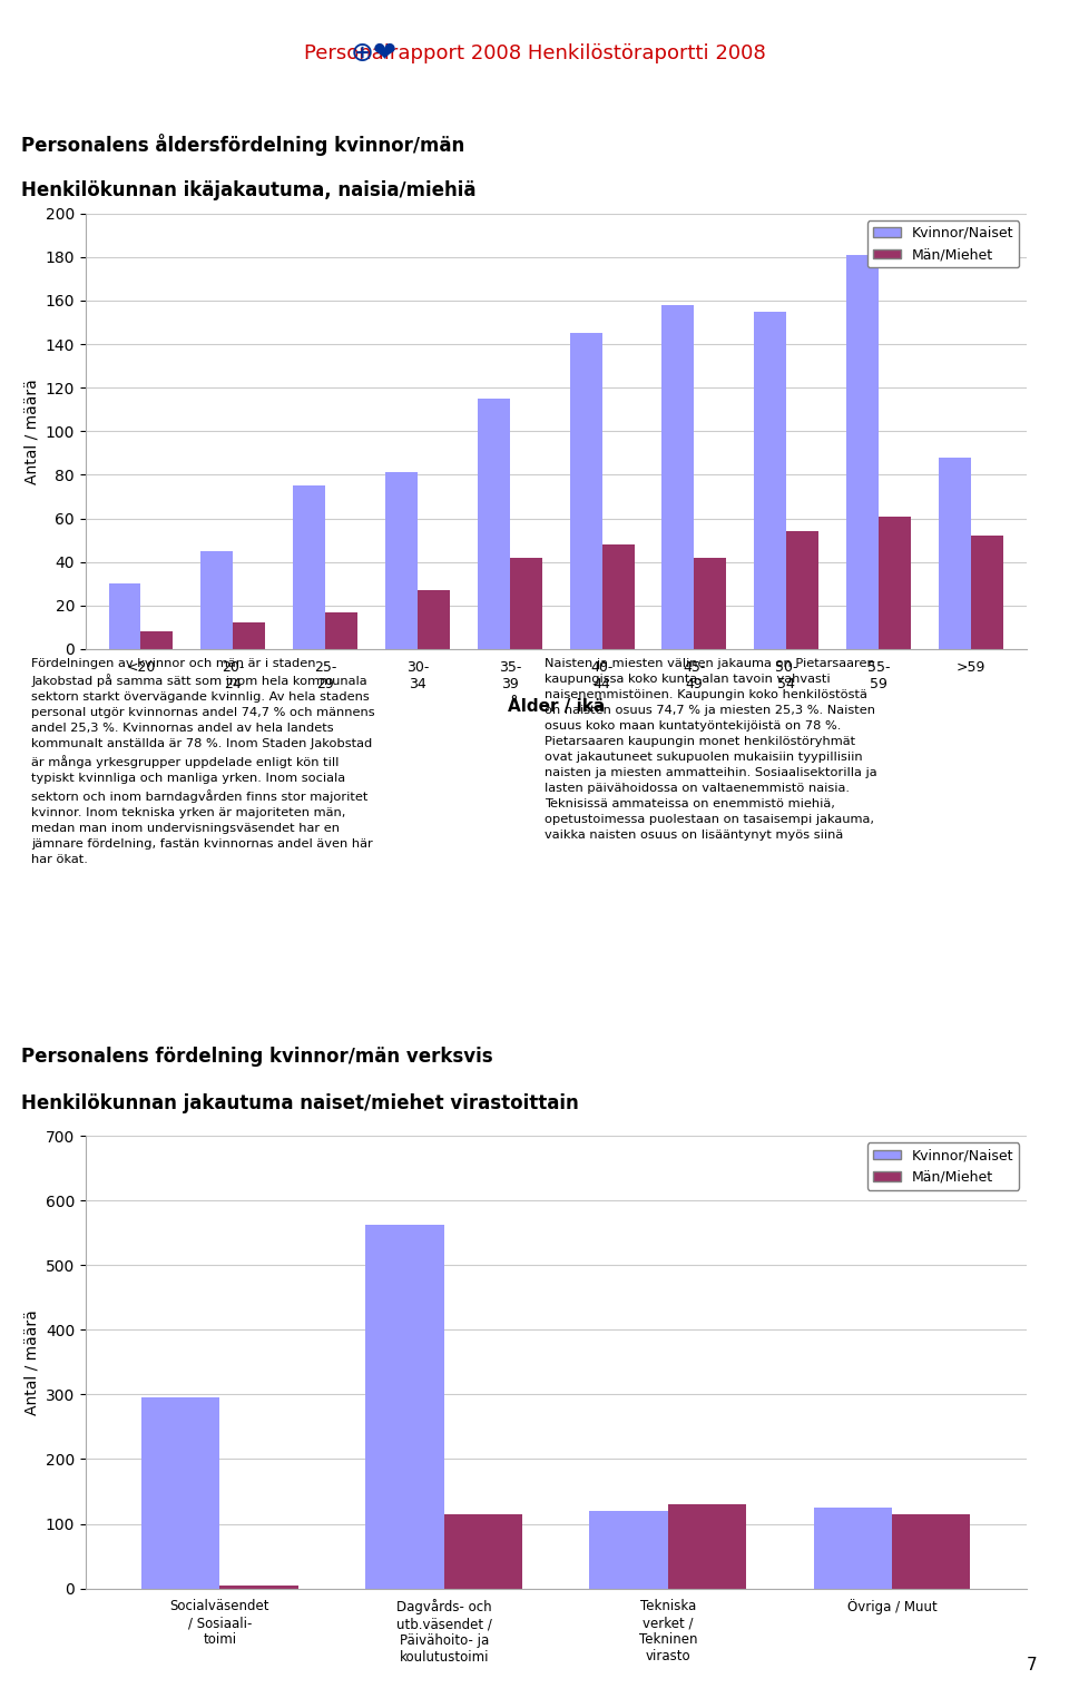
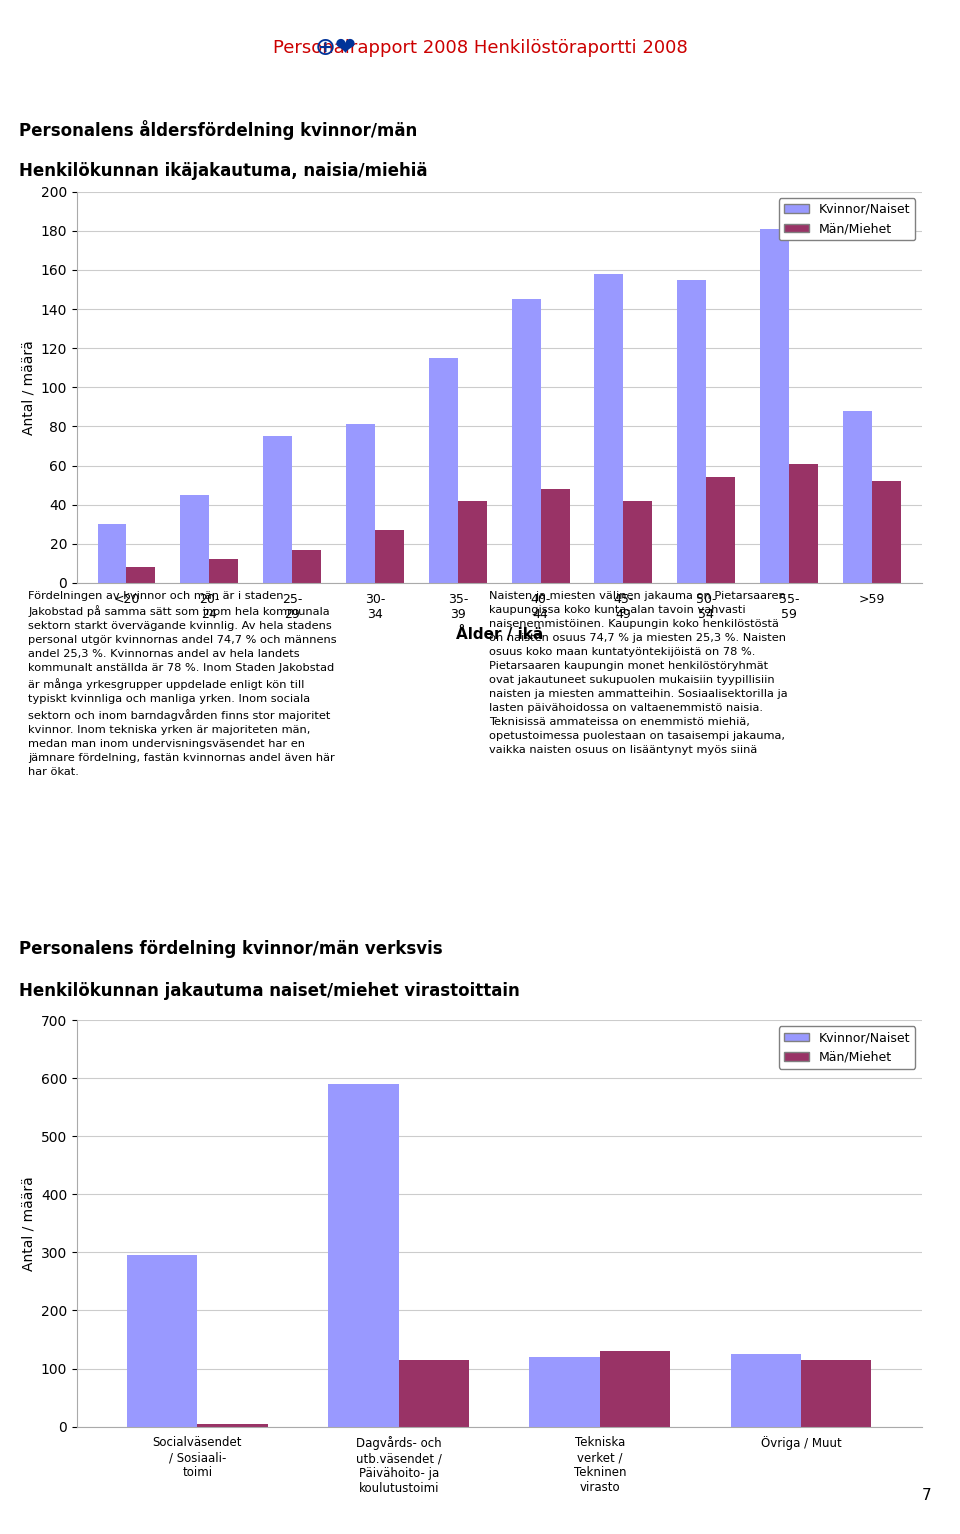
Kvinnor/Naiset/Dagvårds- och utb.väsendet / Päivähoito- ja koulutustoimi: 562 -> 590
